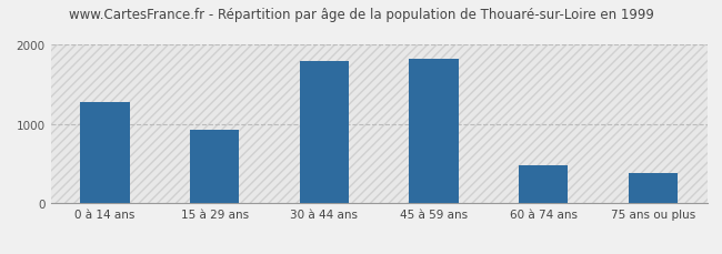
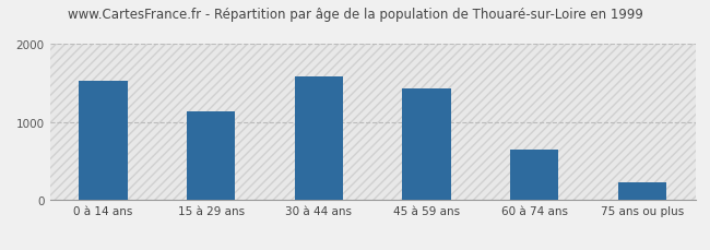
0 à 14 ans: 1280 -> 1530
15 à 29 ans: 920 -> 1130
30 à 44 ans: 1800 -> 1590
45 à 59 ans: 1820 -> 1430
60 à 74 ans: 480 -> 650
75 ans ou plus: 380 -> 230
